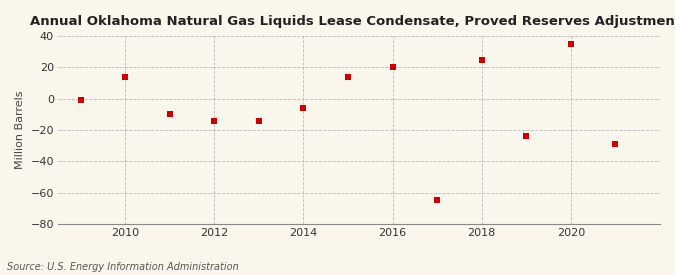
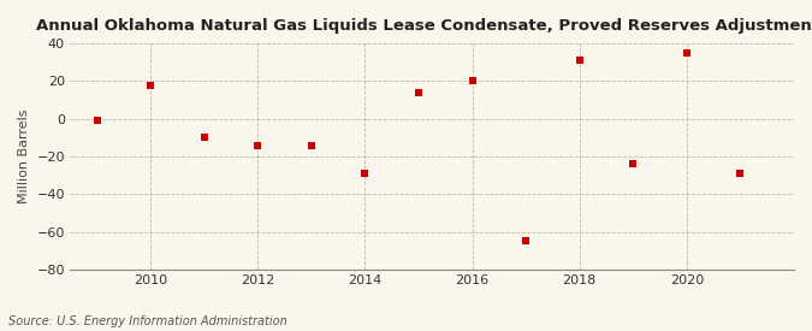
2010: 14 -> 18
2014: -6 -> -29
2018: 25 -> 31
